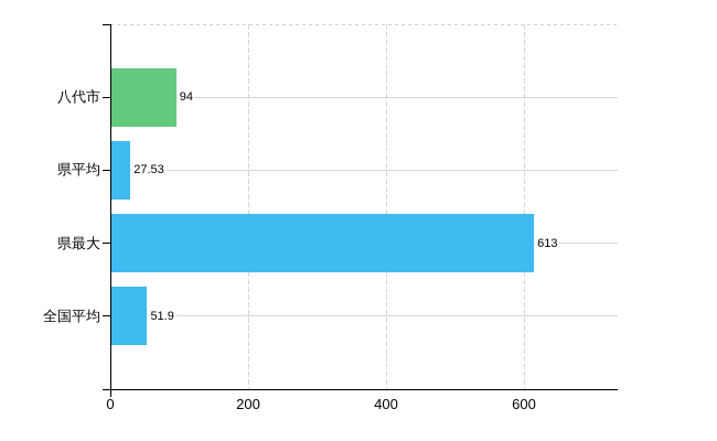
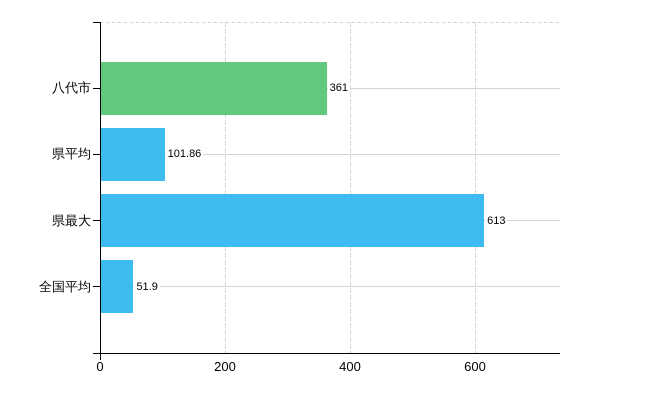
八代市: 94 -> 361
県平均: 27.53 -> 101.86
